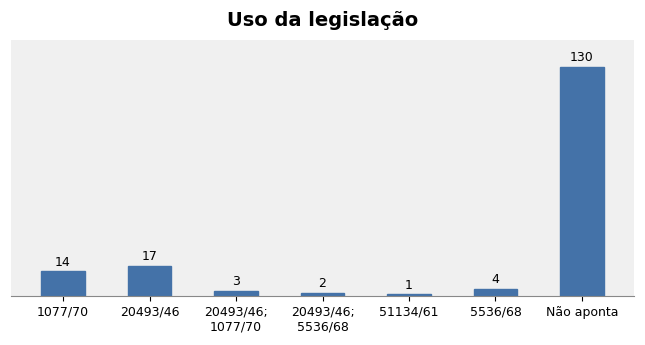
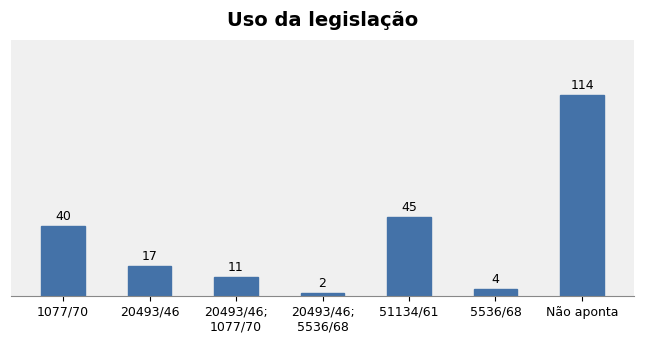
1077/70: 14 -> 40
20493/46; 1077/70: 3 -> 11
51134/61: 1 -> 45
Não aponta: 130 -> 114
